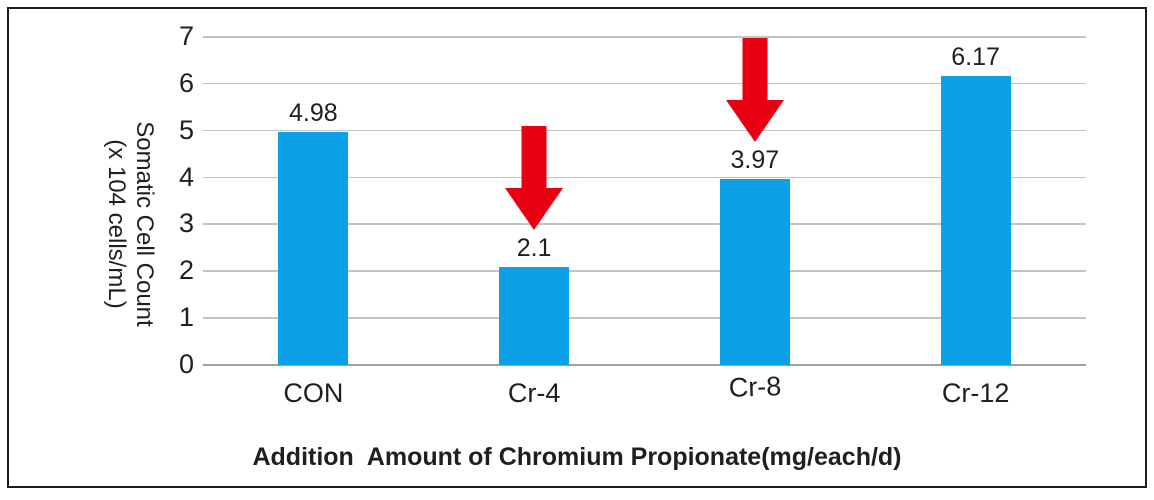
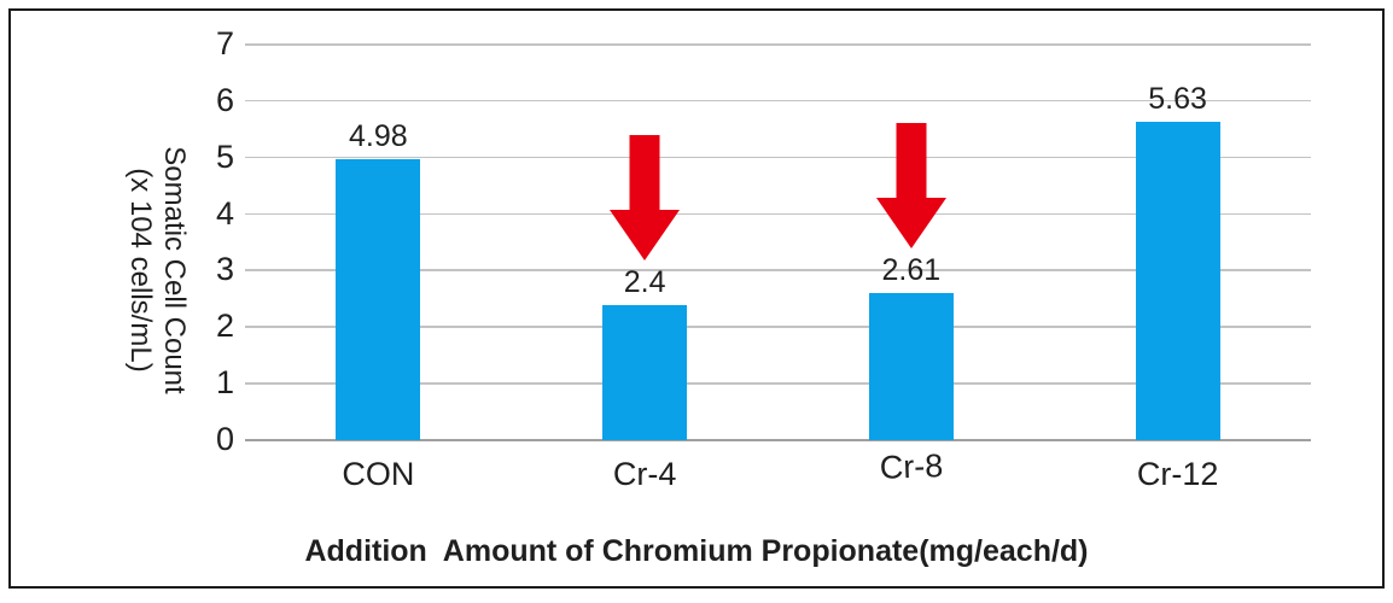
Cr-4: 2.1 -> 2.4
Cr-8: 3.97 -> 2.61
Cr-12: 6.17 -> 5.63
